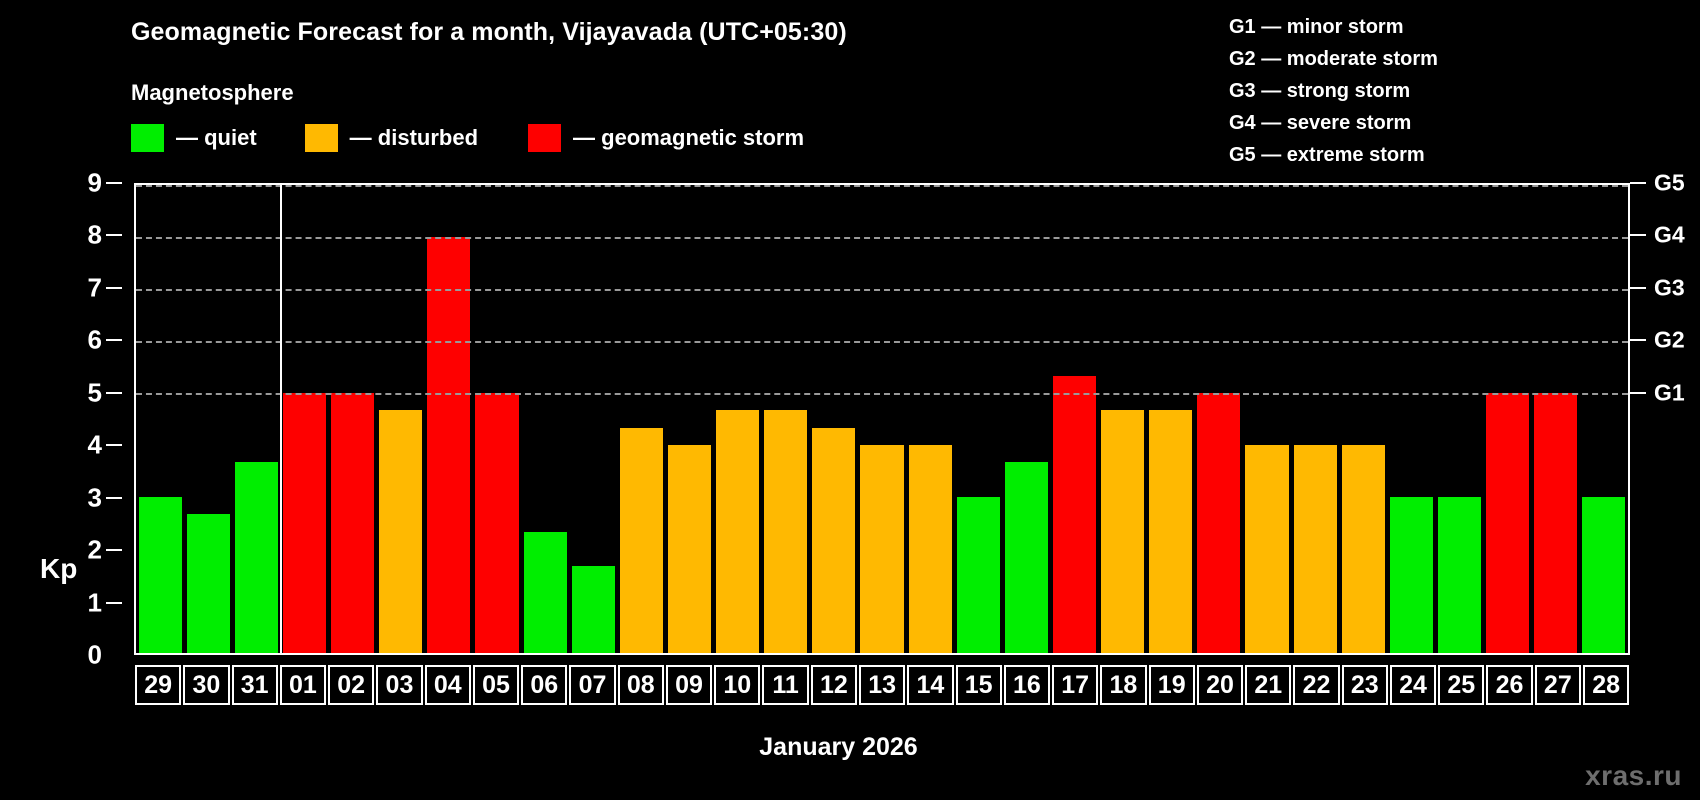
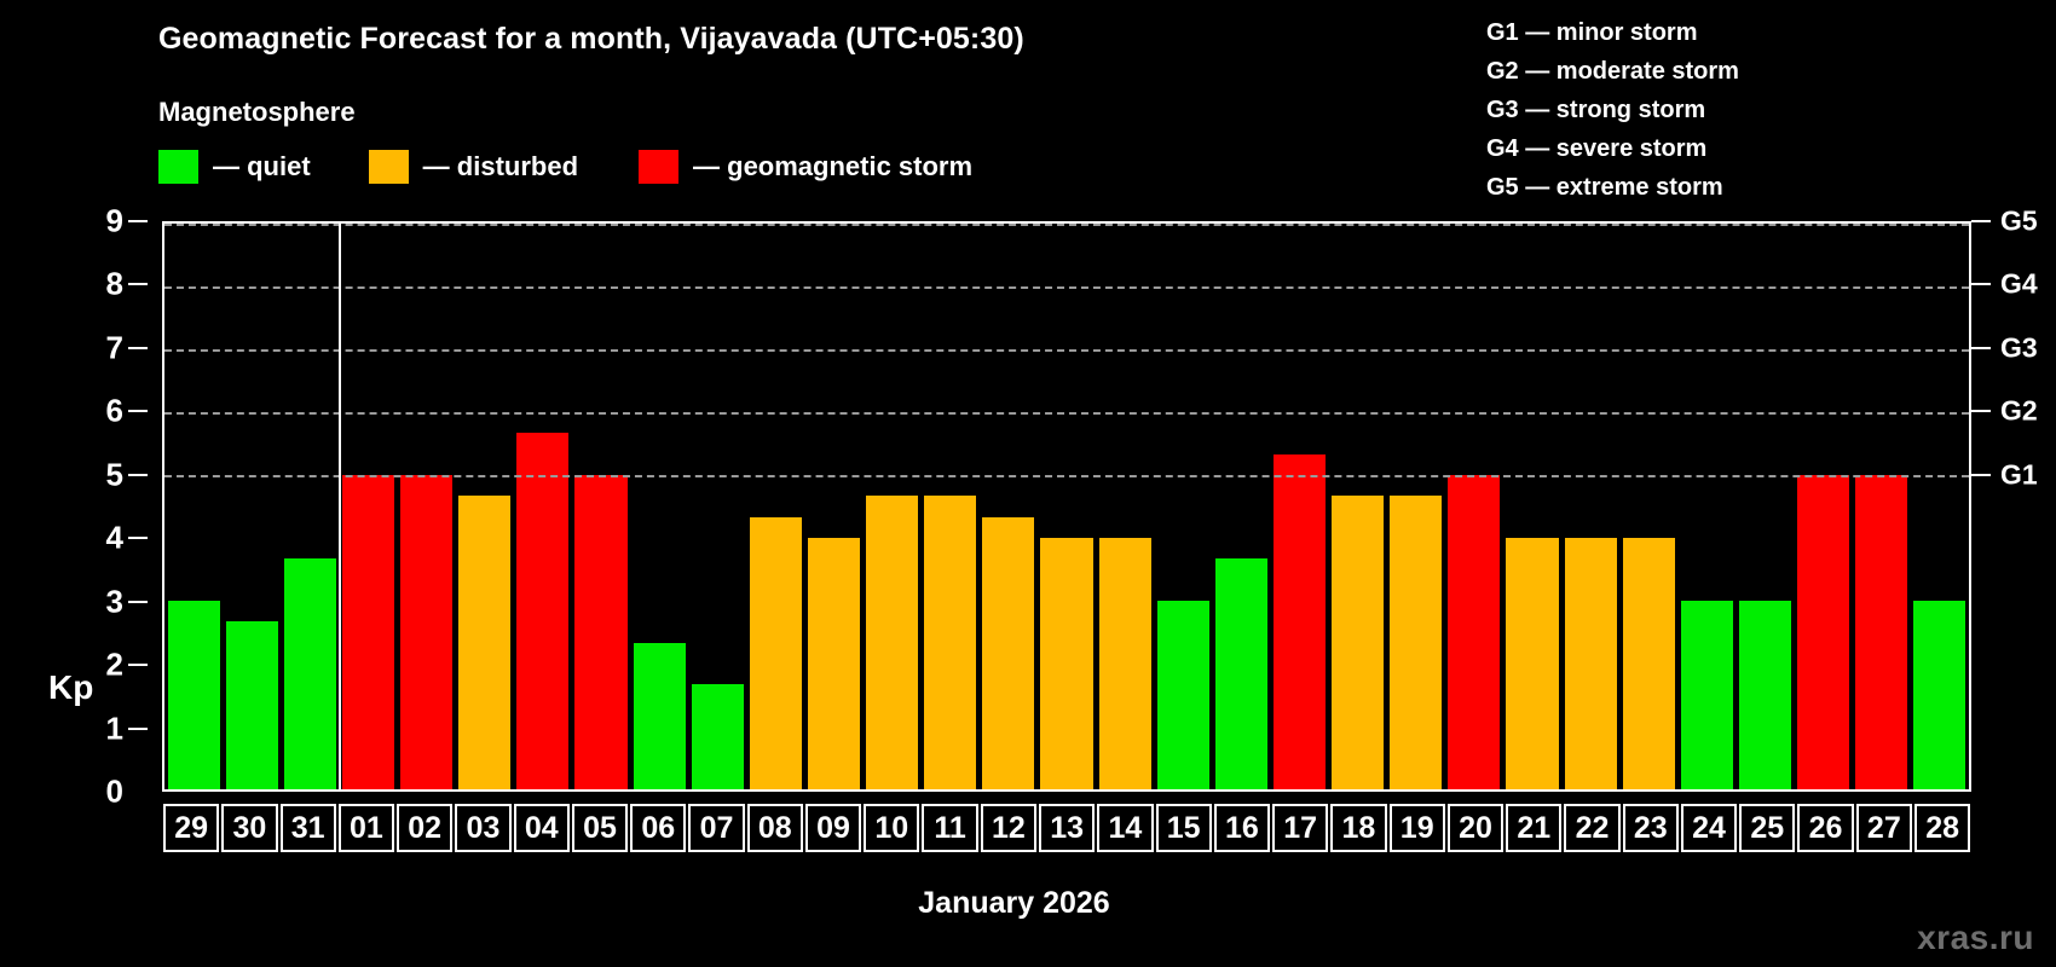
04: 8.0 -> 5.7
